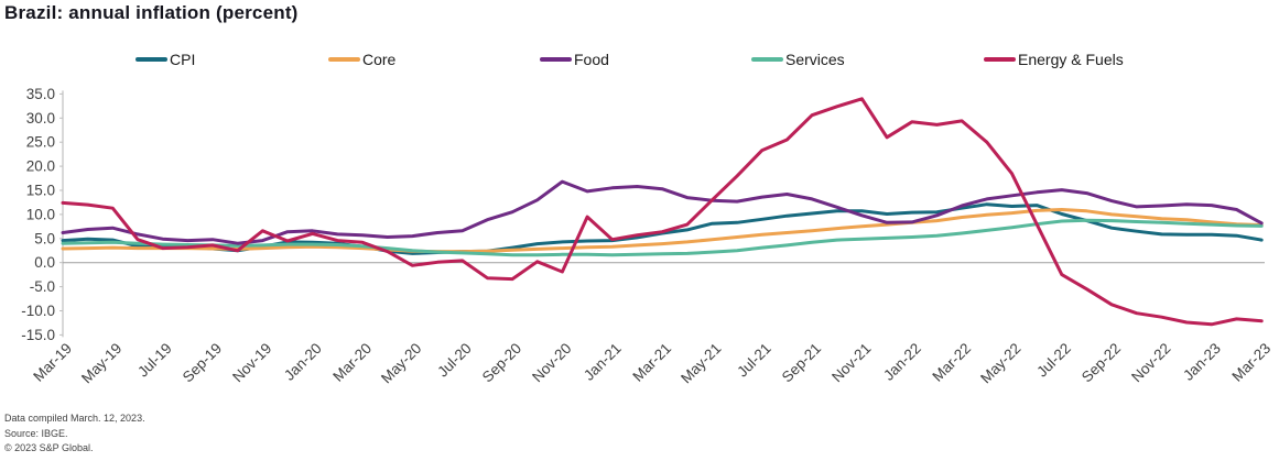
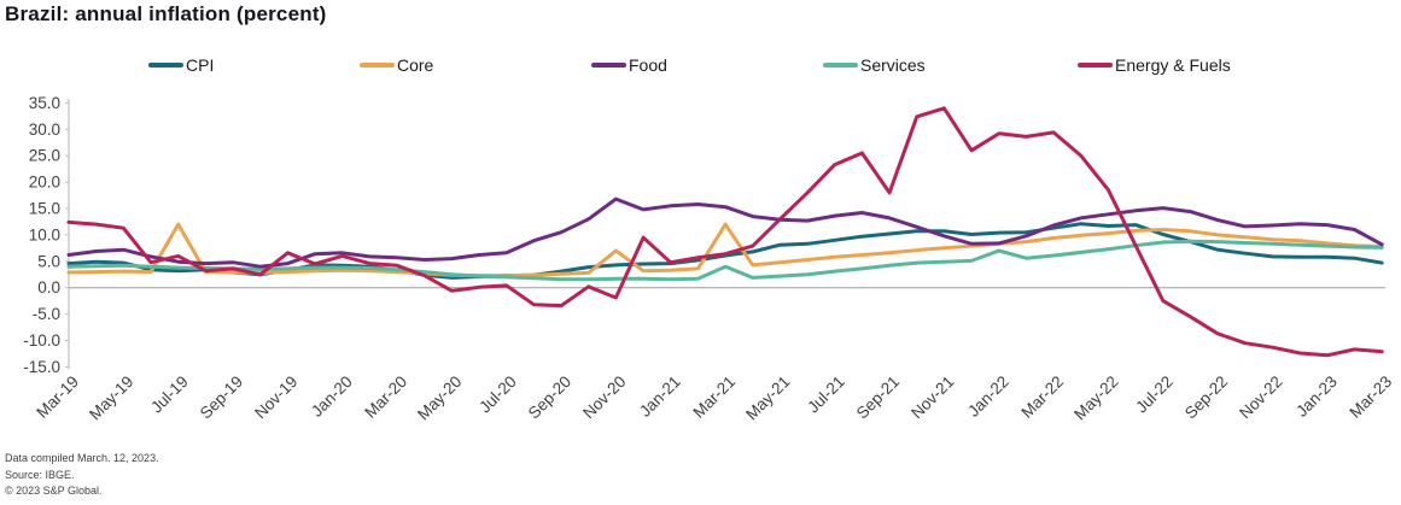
Core/Jul-19: 3 -> 12
Energy & Fuels/Jul-19: 3 -> 6
Core/Nov-20: 3 -> 7
Core/Mar-21: 4 -> 12
Services/Mar-21: 2 -> 4
Energy & Fuels/Sep-21: 31 -> 18
Services/Jan-22: 5 -> 7
